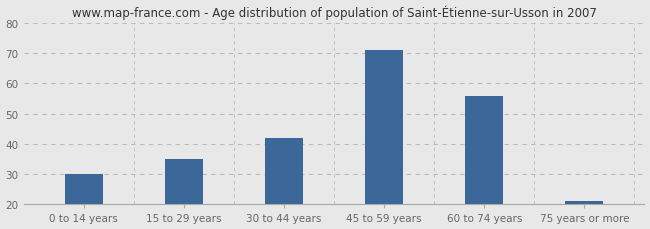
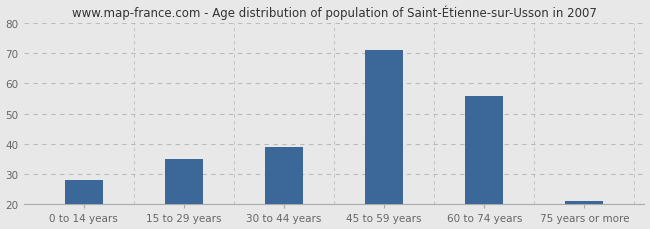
0 to 14 years: 30 -> 28
30 to 44 years: 42 -> 39
